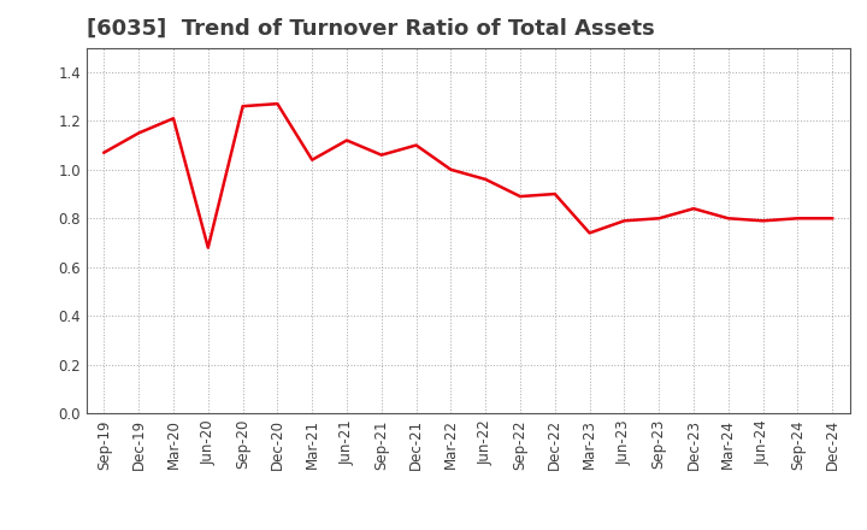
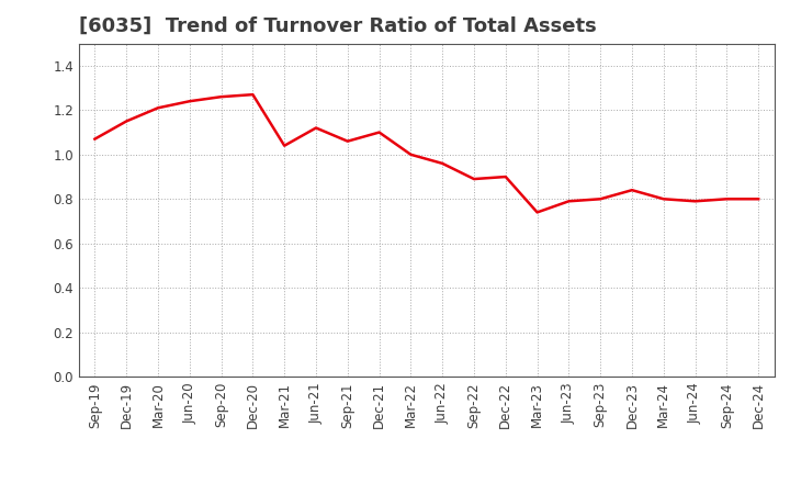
Jun-20: 0.68 -> 1.24
